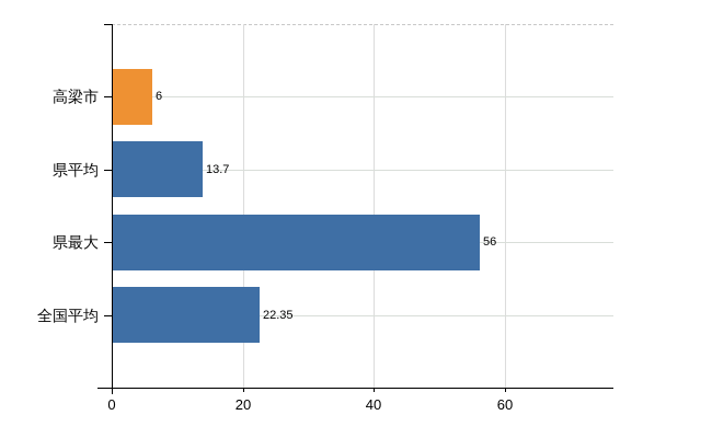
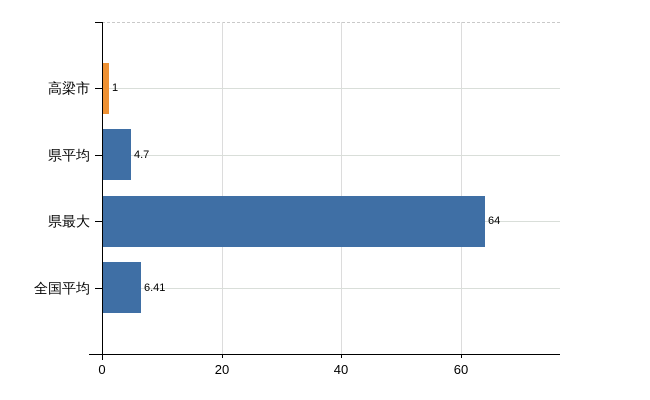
高梁市: 6 -> 1
県平均: 13.7 -> 4.7
県最大: 56 -> 64
全国平均: 22.35 -> 6.41
